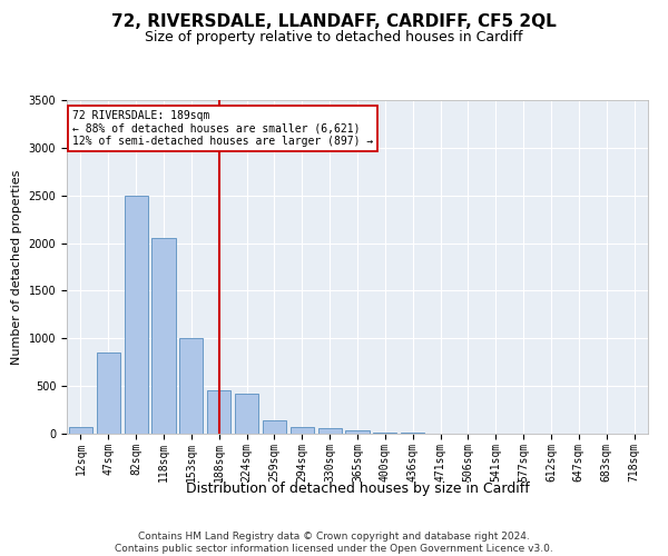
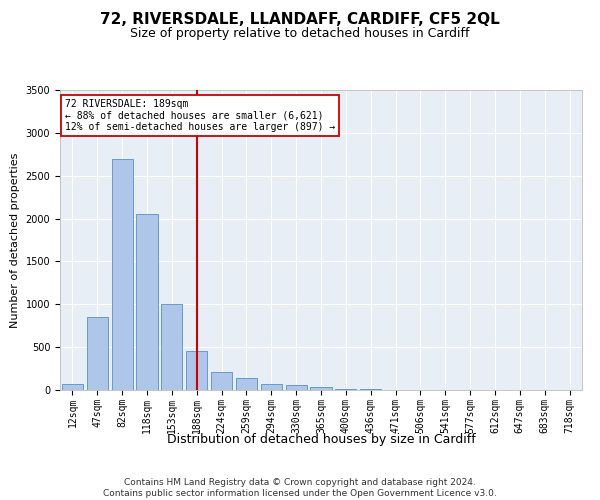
82sqm: 2500 -> 2700
224sqm: 420 -> 210
